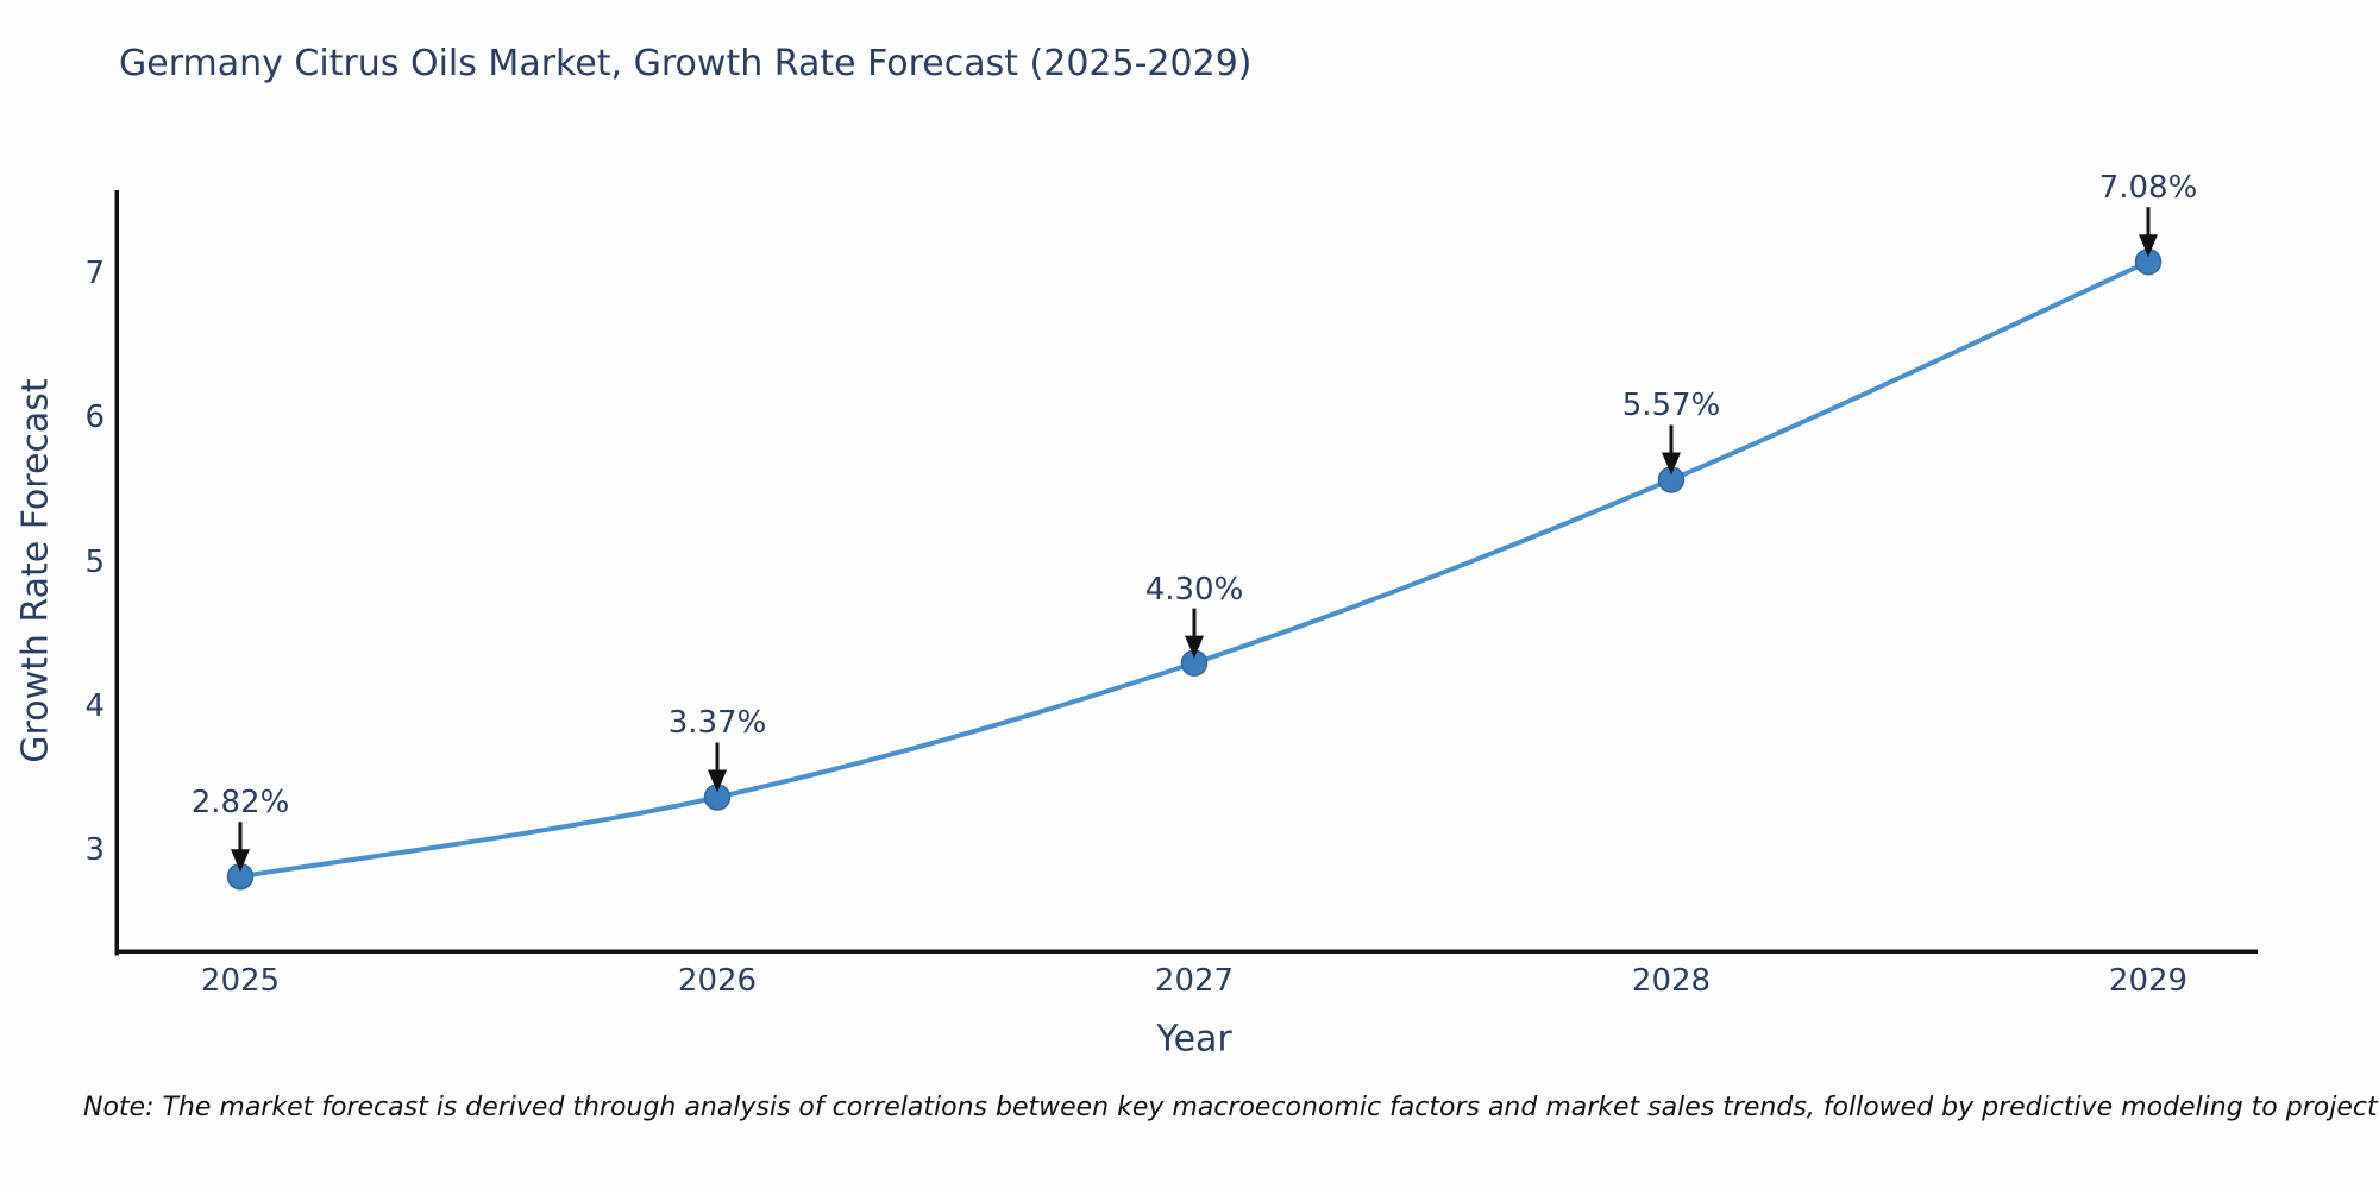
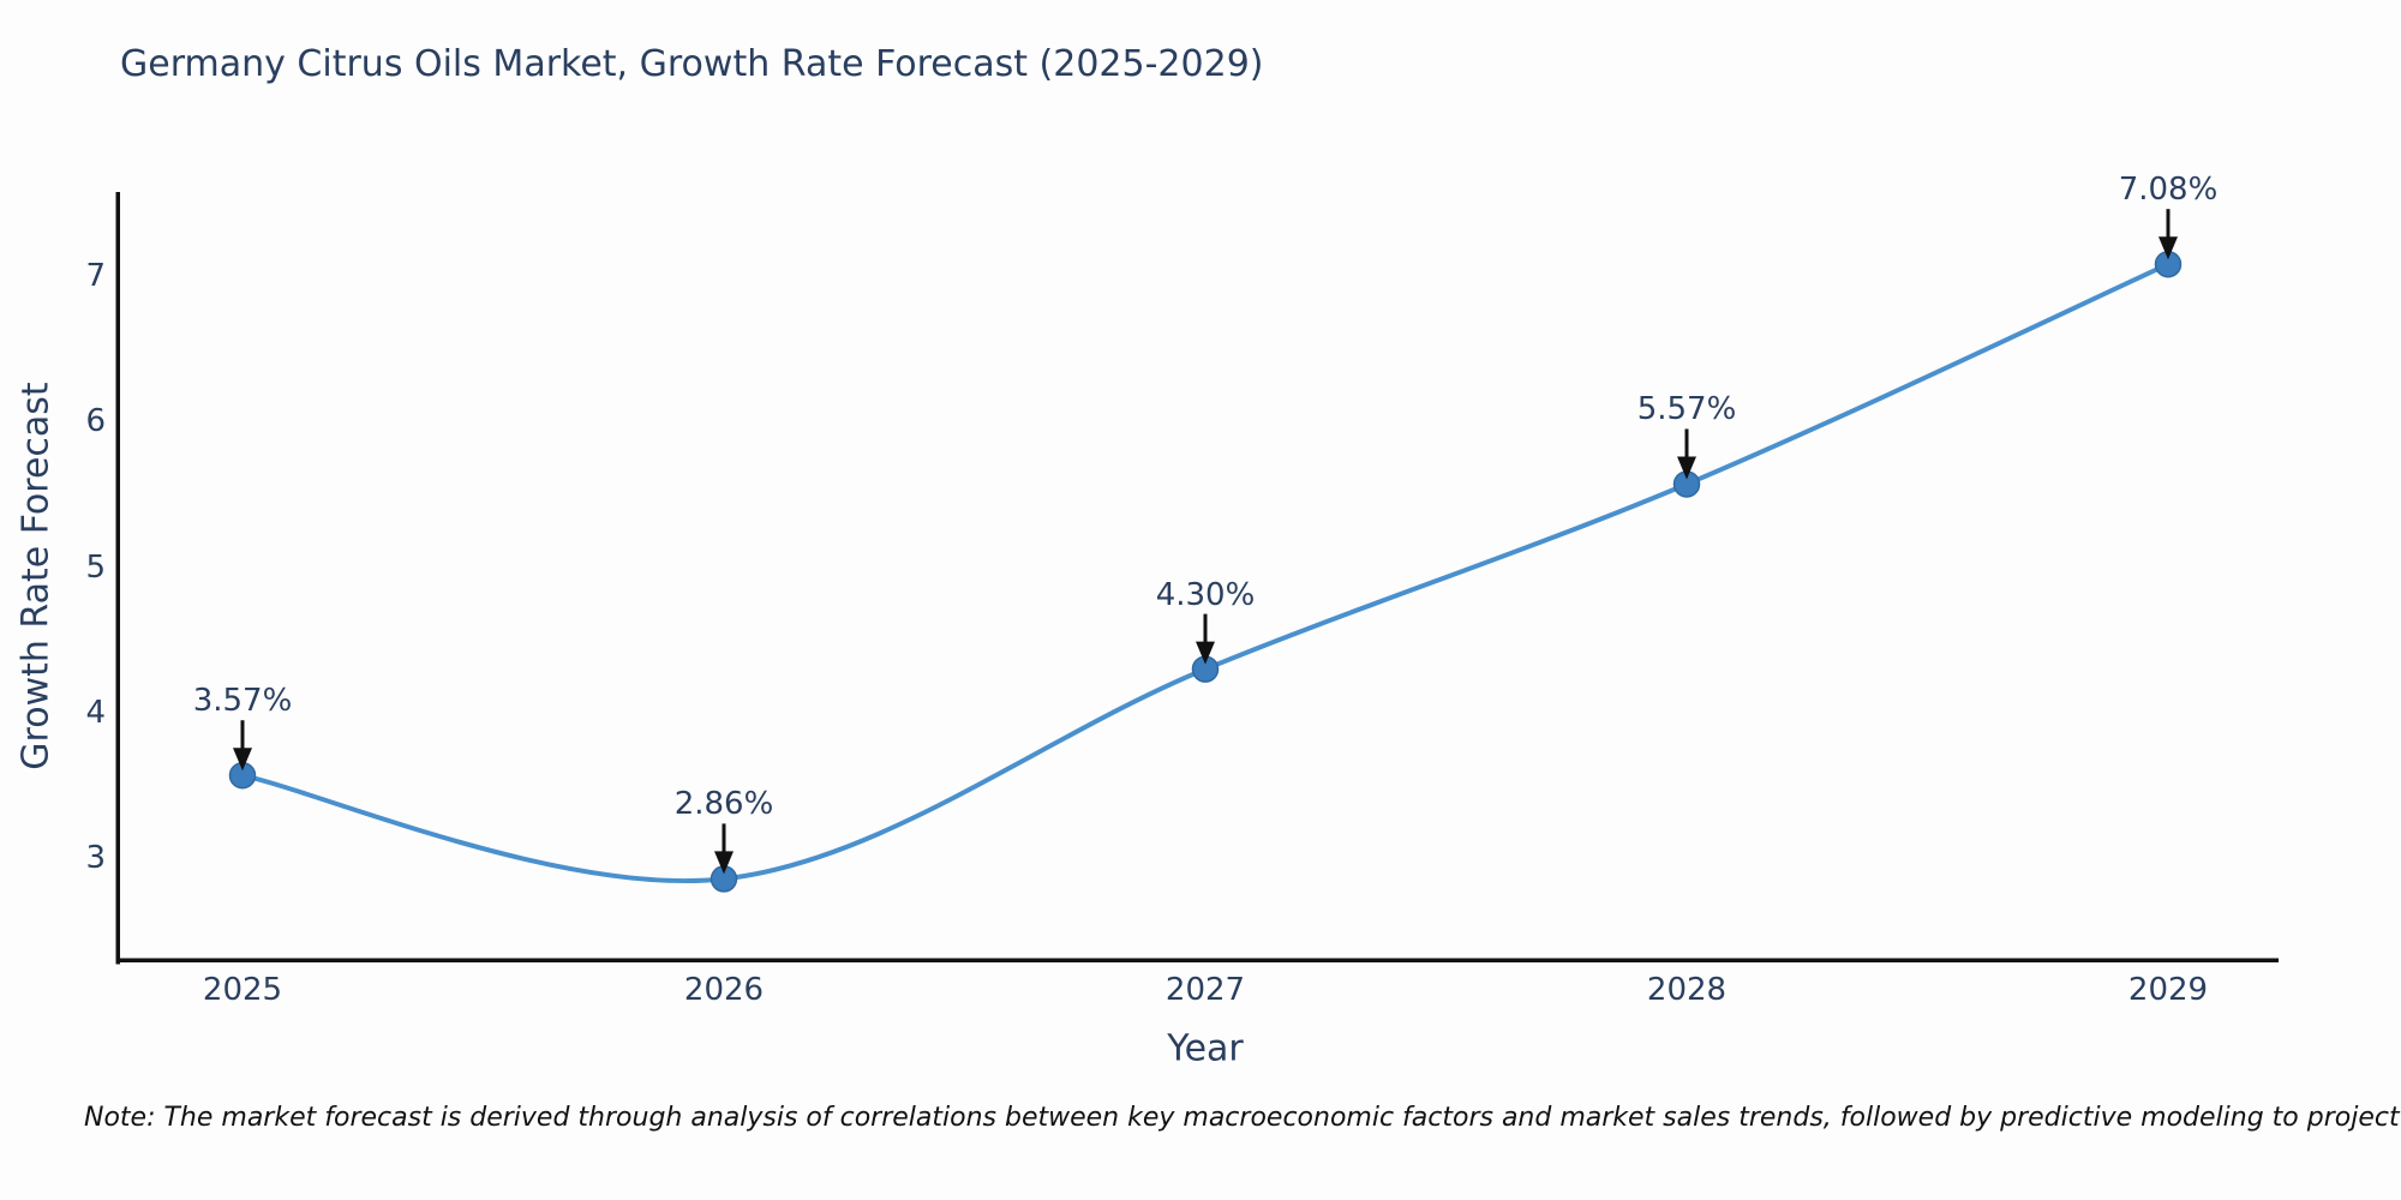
2025: 2.82% -> 3.57%
2026: 3.37% -> 2.86%
